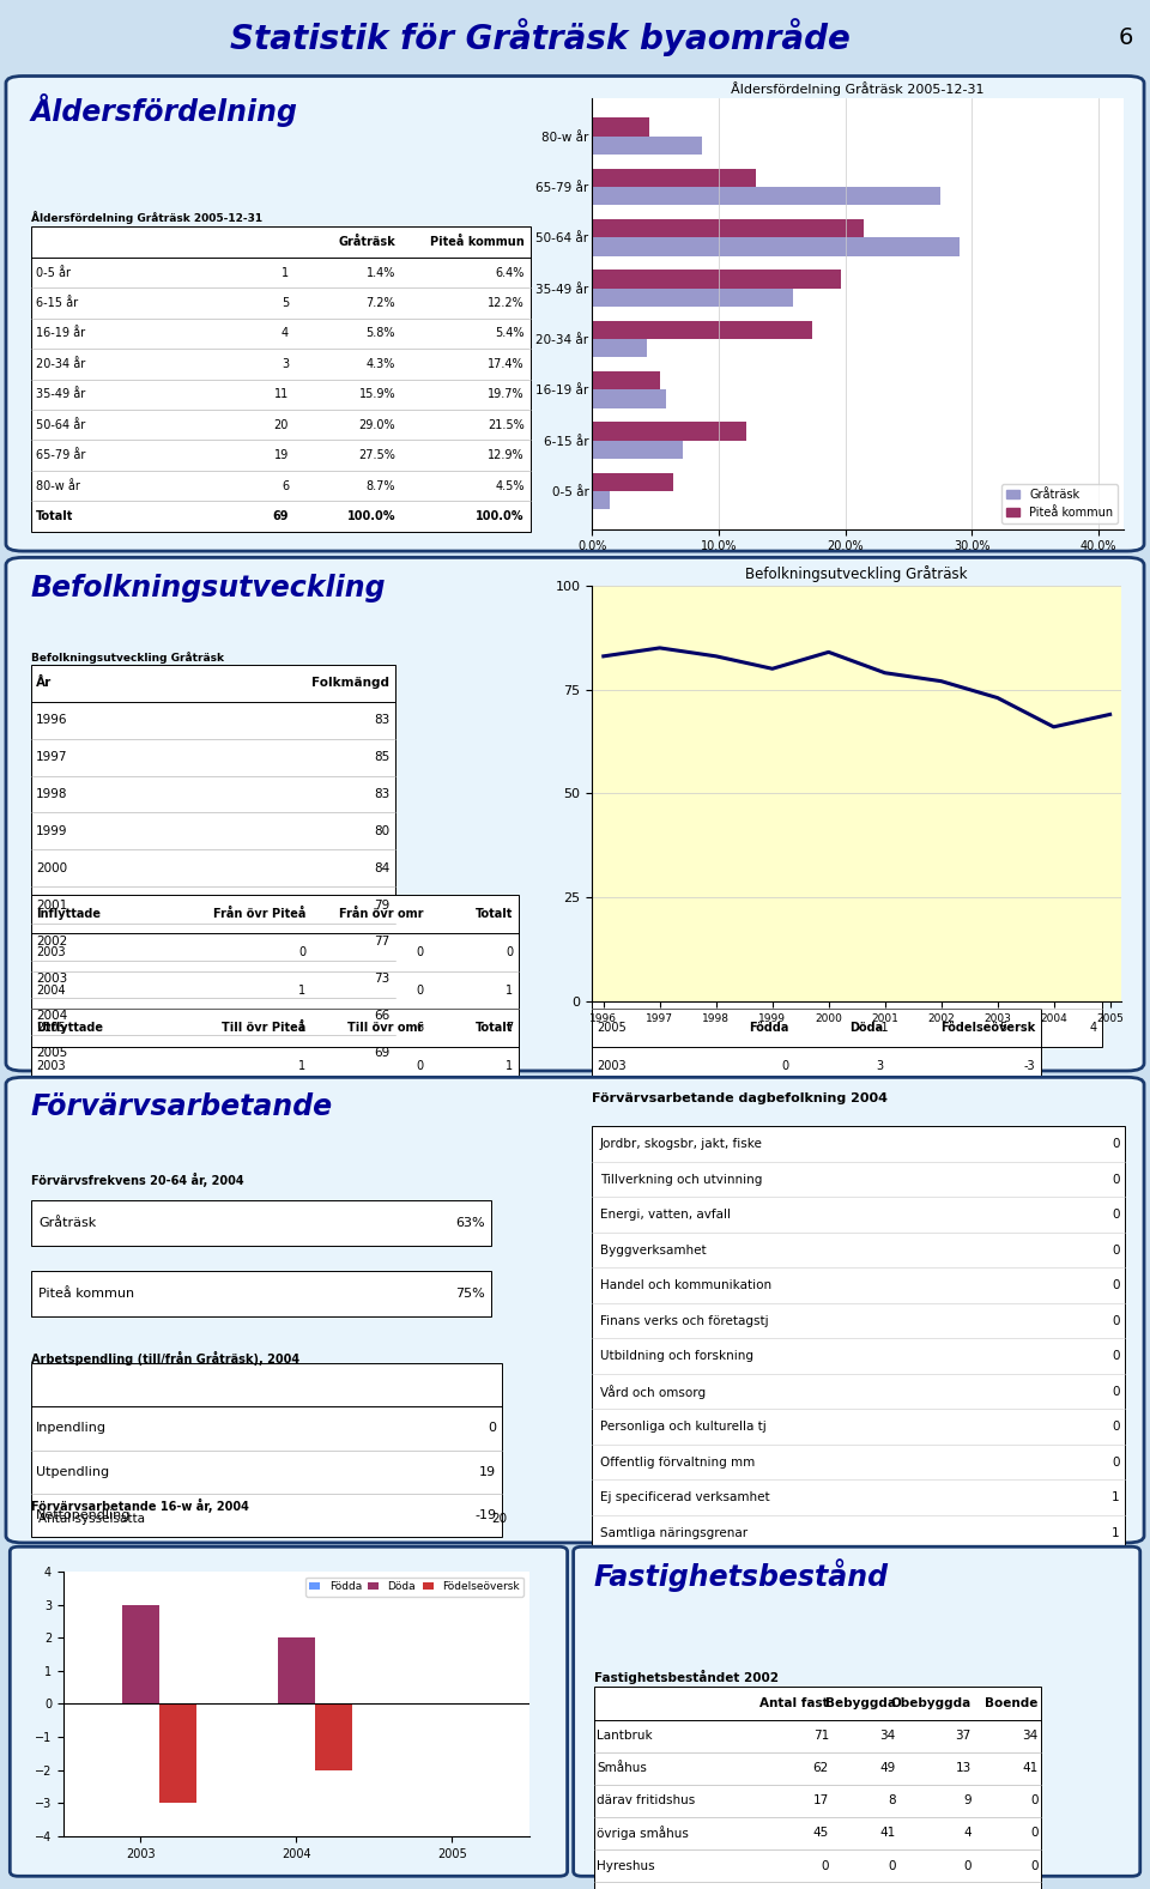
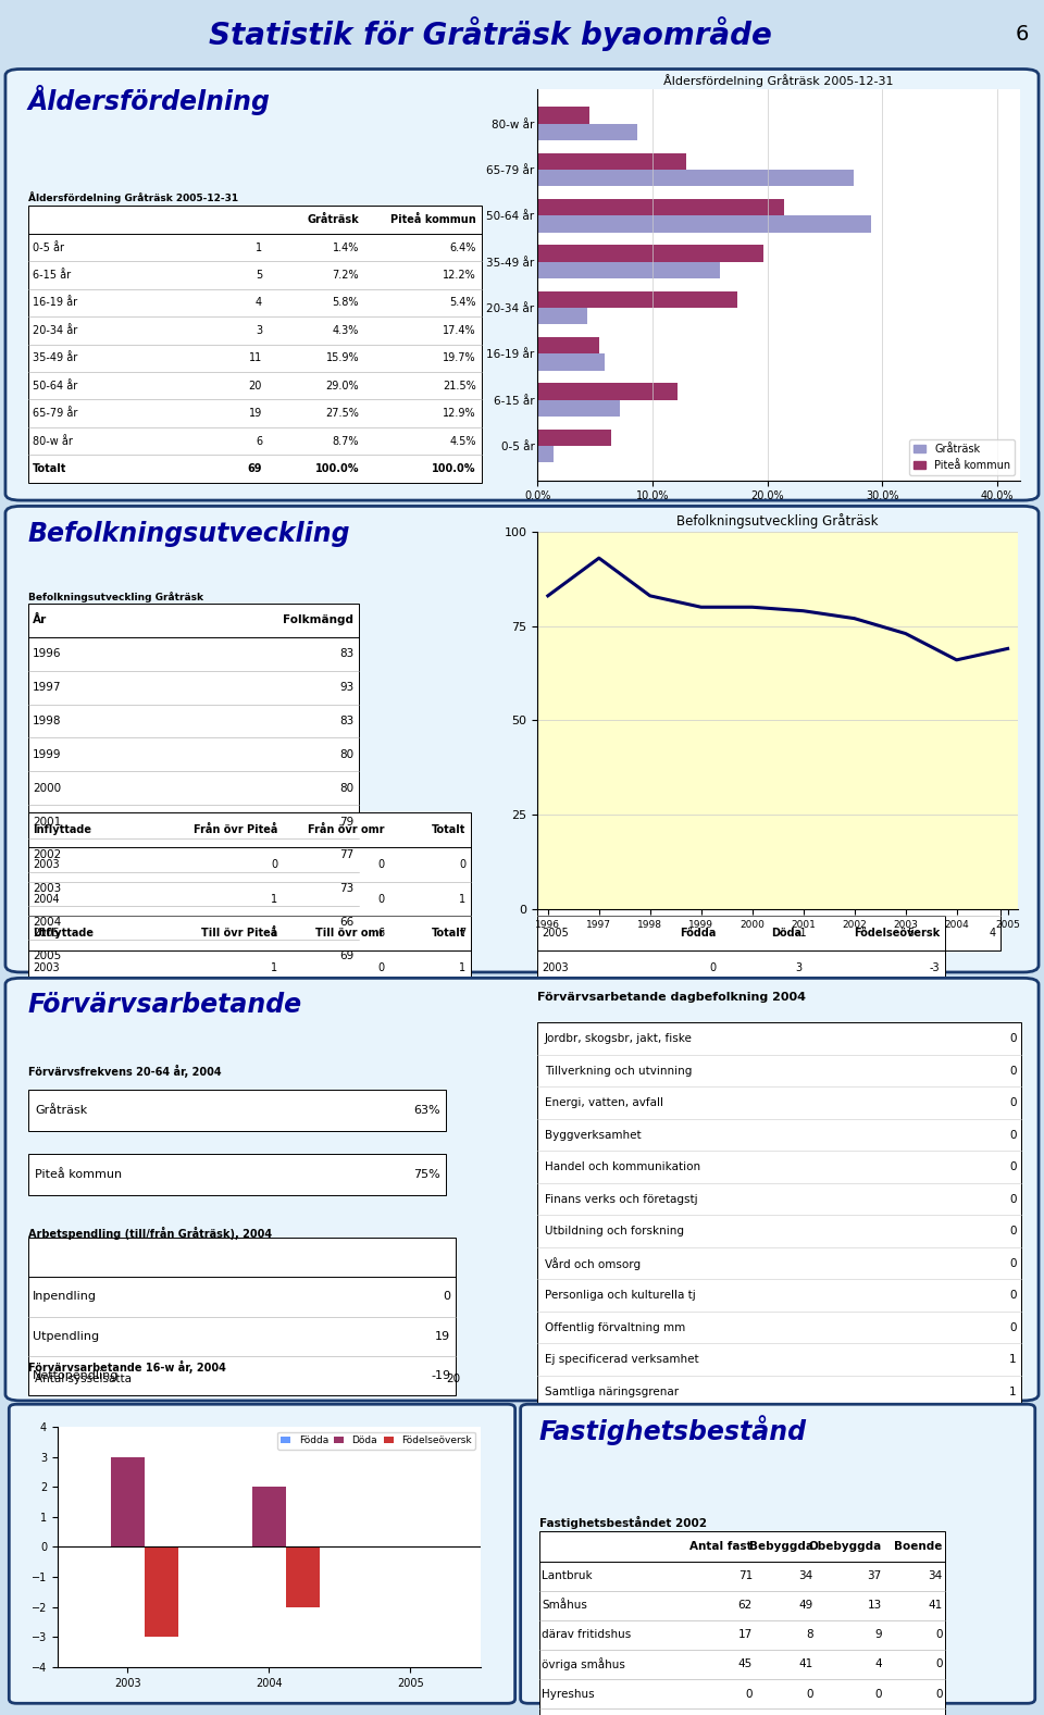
Befolkningsutveckling Gråträsk/1997: 85 -> 93
Befolkningsutveckling Gråträsk/2000: 84 -> 80
